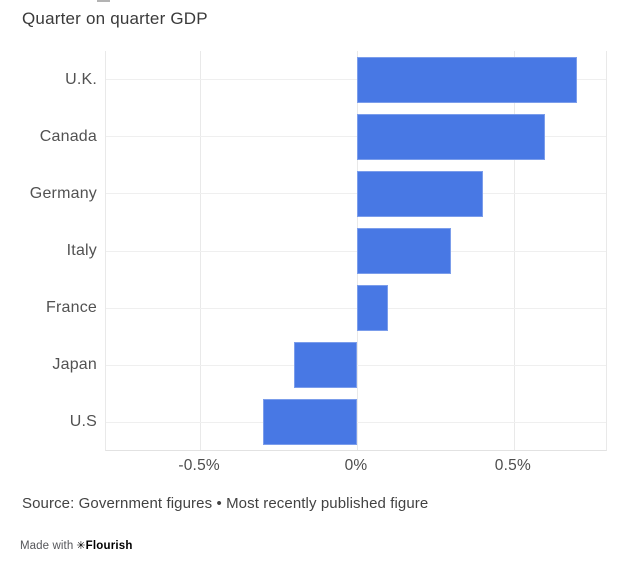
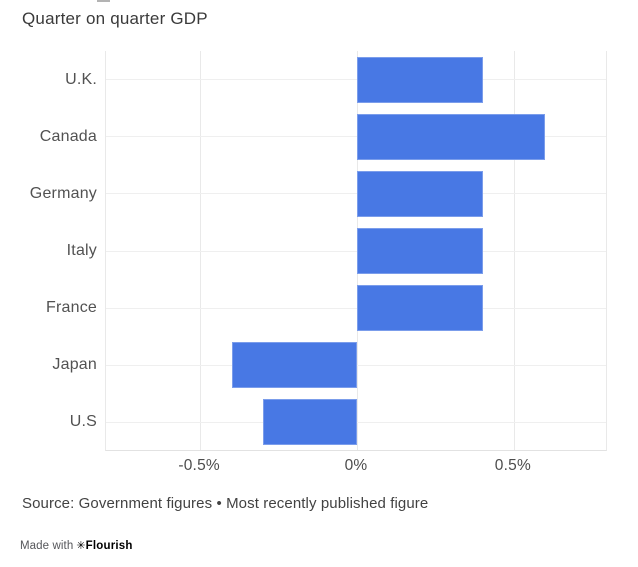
U.K.: 0.7% -> 0.4%
Italy: 0.3% -> 0.4%
France: 0.1% -> 0.4%
Japan: -0.2% -> -0.4%
